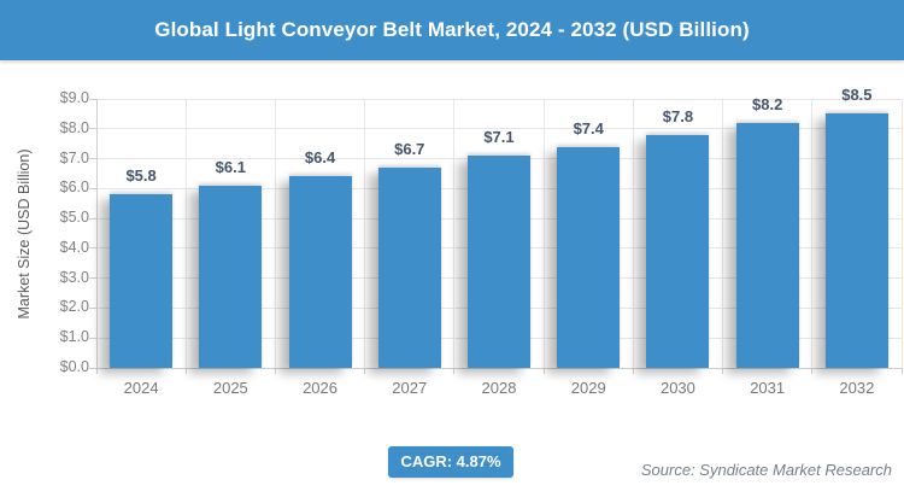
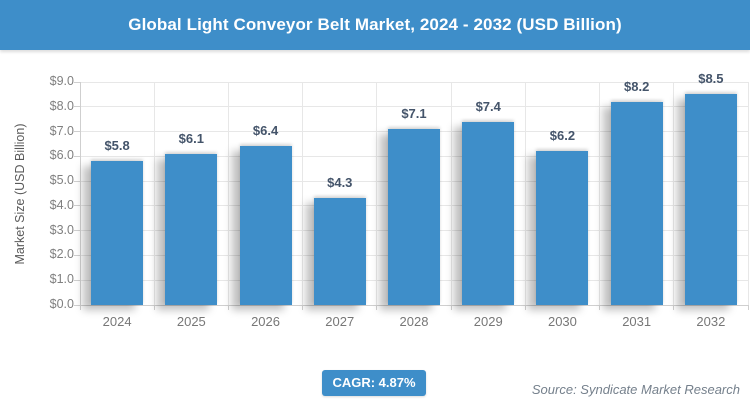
2027: $6.7 -> $4.3
2030: $7.8 -> $6.2
